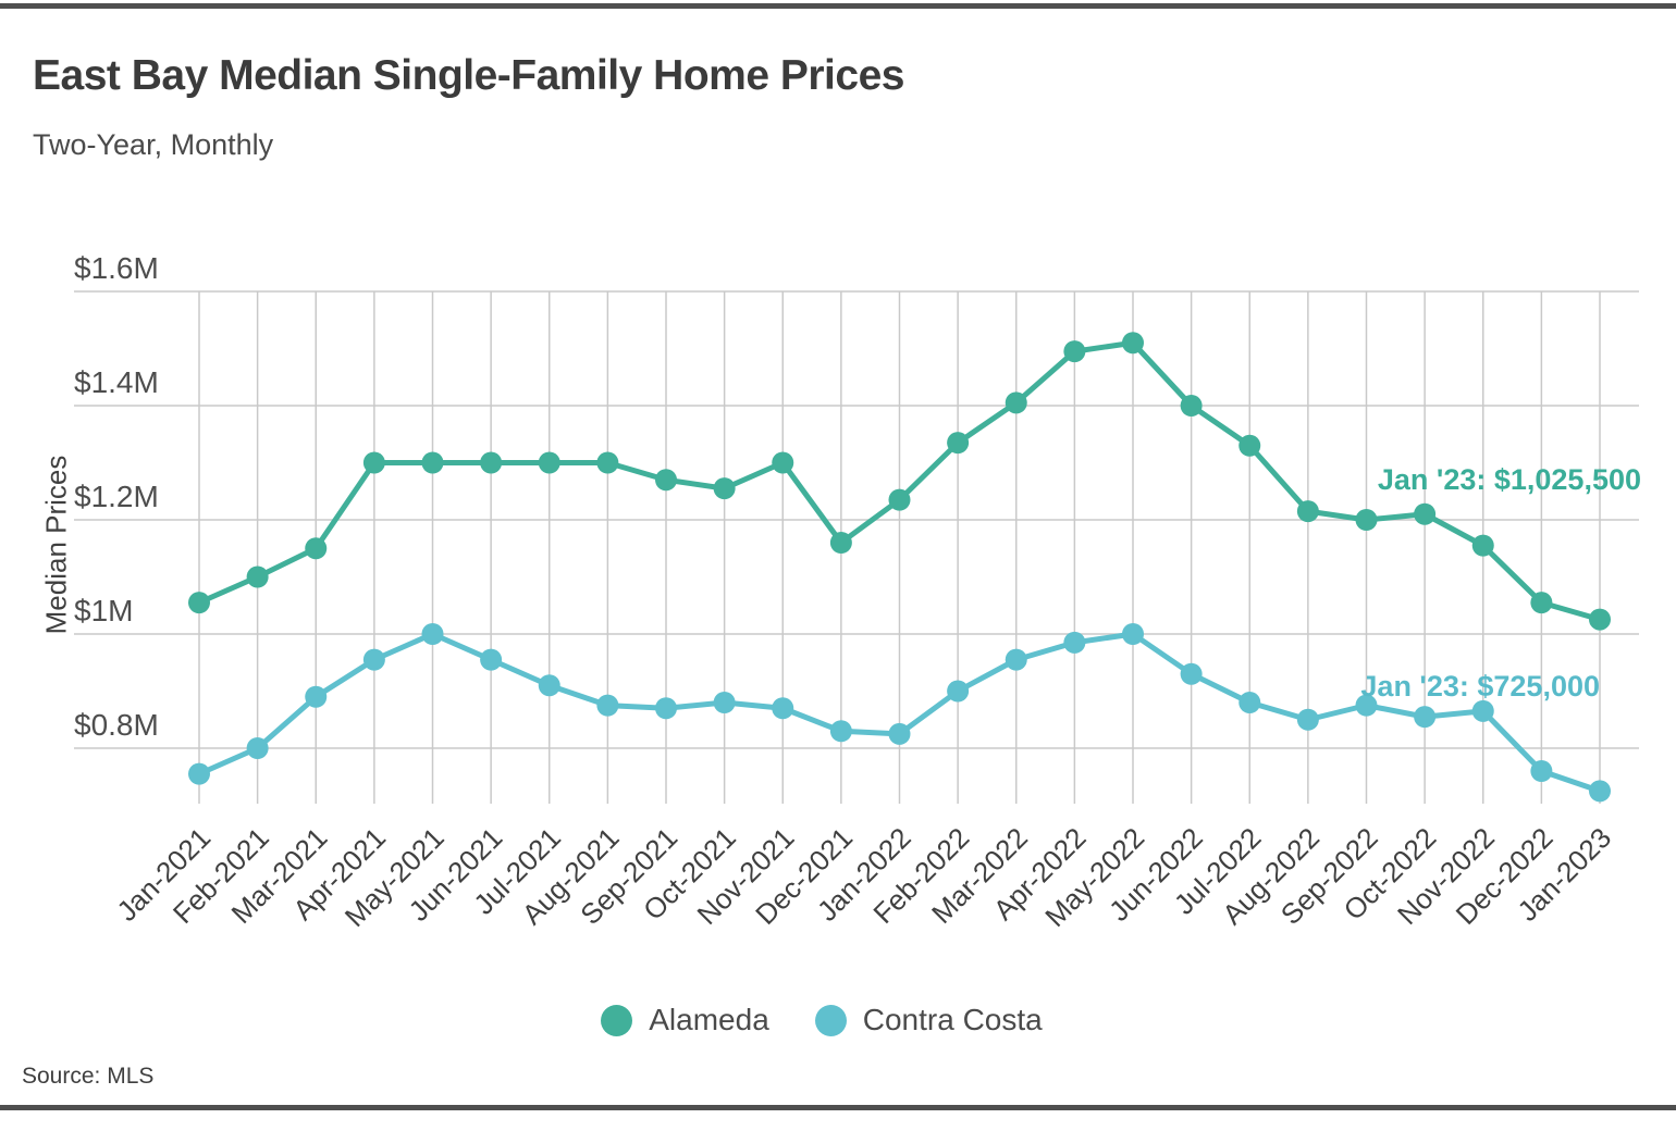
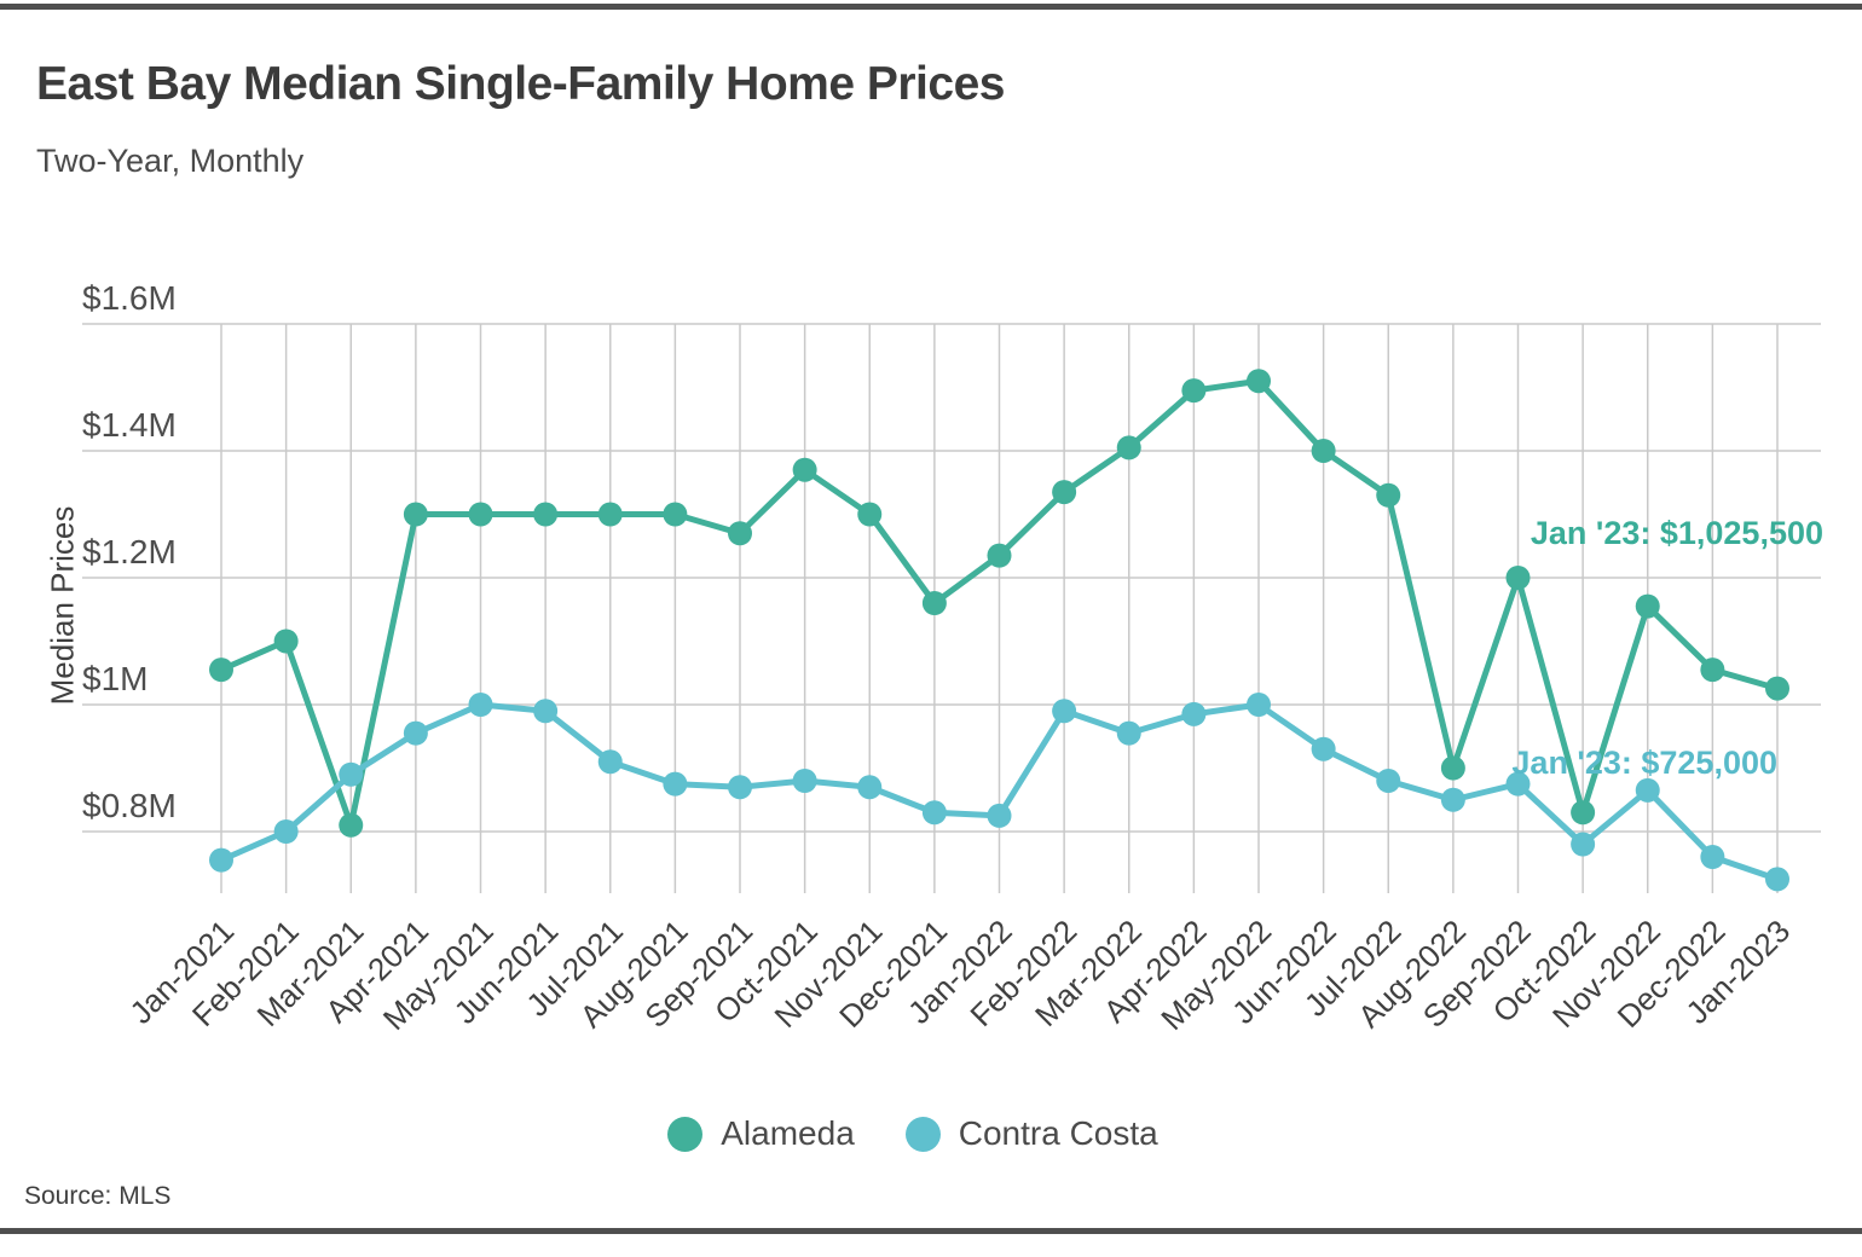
Alameda/Mar-2021: $1.15M -> $0.81M
Contra Costa/Jun-2021: $0.95M -> $0.99M
Alameda/Oct-2021: $1.25M -> $1.37M
Contra Costa/Feb-2022: $0.90M -> $0.99M
Alameda/Aug-2022: $1.22M -> $0.90M
Alameda/Oct-2022: $1.21M -> $0.83M
Contra Costa/Oct-2022: $0.85M -> $0.78M
